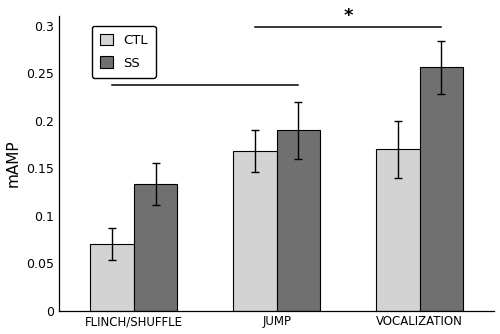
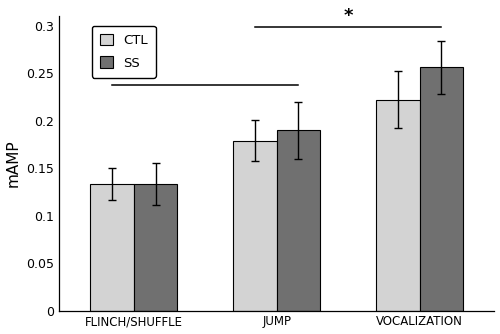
CTL/FLINCH/SHUFFLE: 0.070 -> 0.133
CTL/JUMP: 0.168 -> 0.179
CTL/VOCALIZATION: 0.170 -> 0.222
